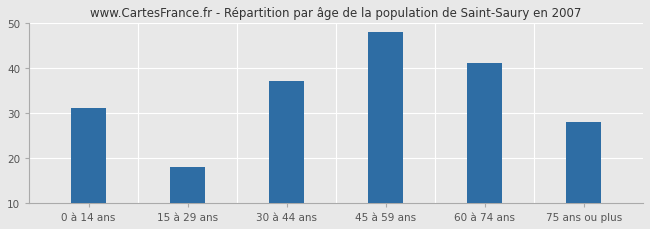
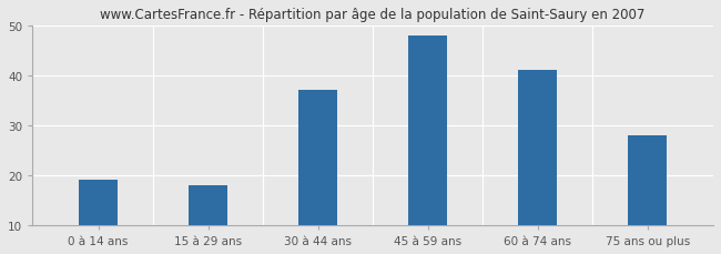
0 à 14 ans: 31 -> 19
